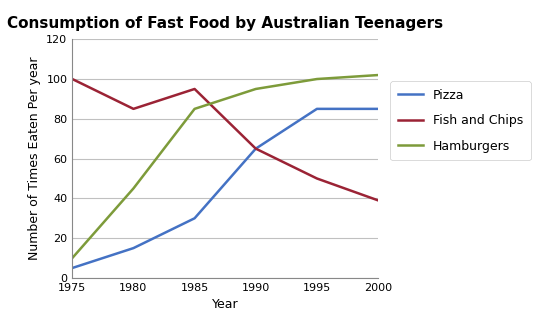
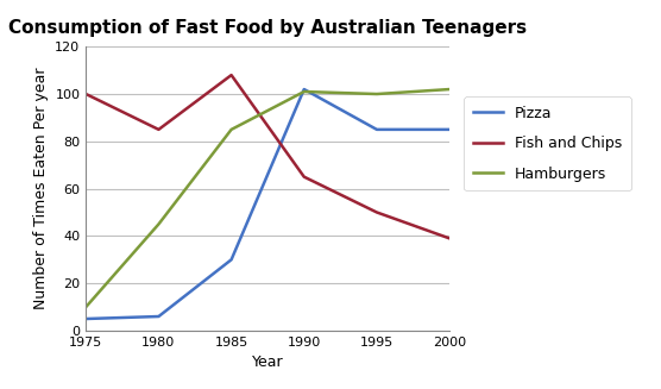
Pizza/1980: 15 -> 6
Fish and Chips/1985: 95 -> 108
Pizza/1990: 65 -> 102
Hamburgers/1990: 95 -> 101
